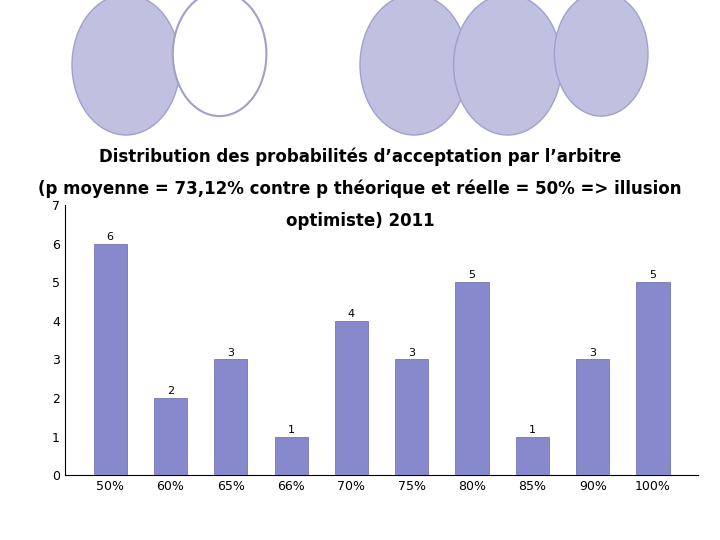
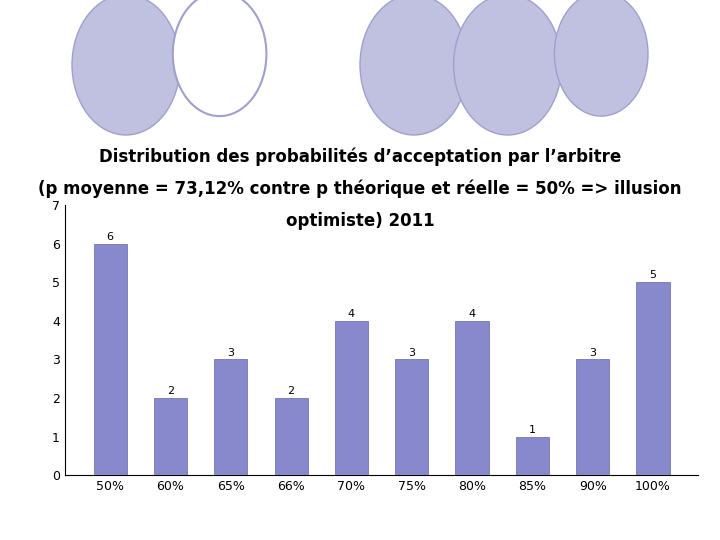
66%: 1 -> 2
80%: 5 -> 4
